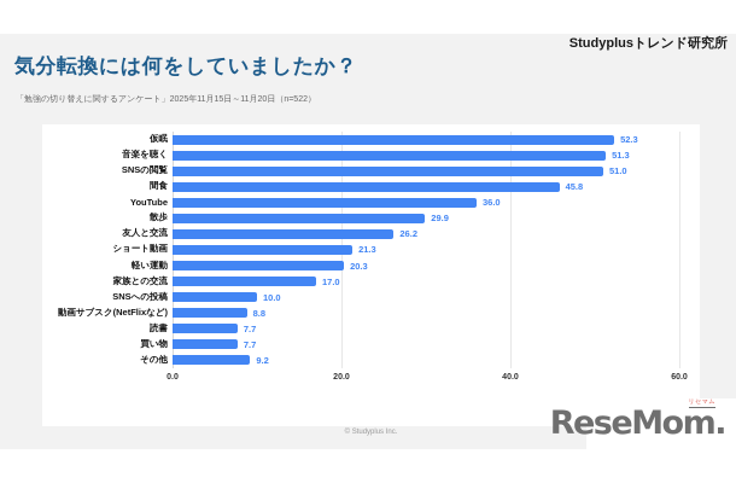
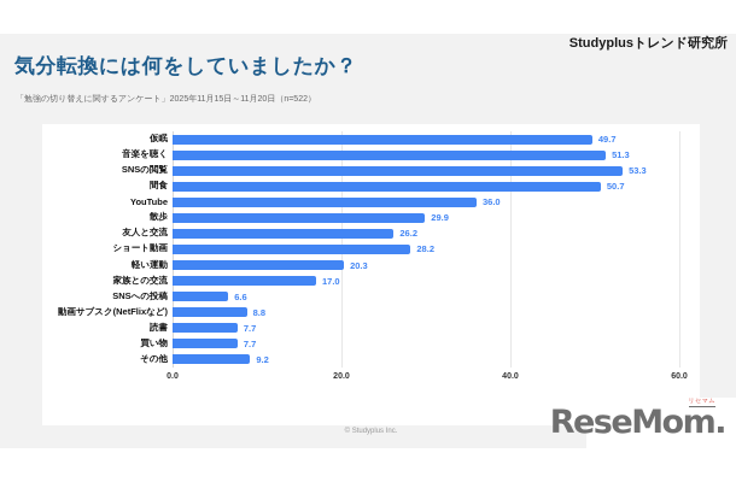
仮眠: 52.3 -> 49.7
SNSの閲覧: 51.0 -> 53.3
間食: 45.8 -> 50.7
ショート動画: 21.3 -> 28.2
SNSへの投稿: 10.0 -> 6.6
